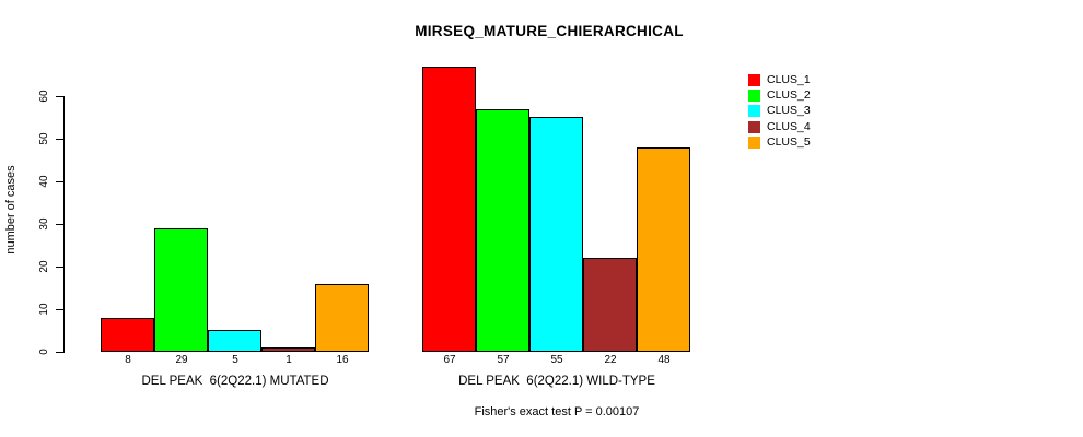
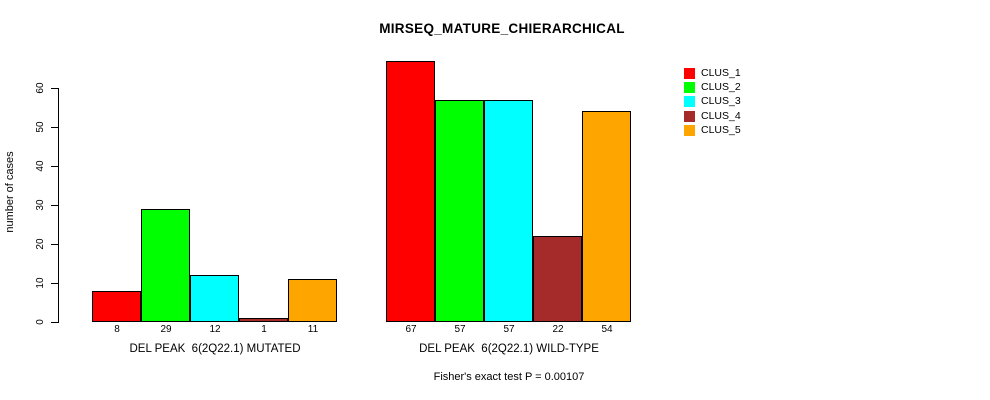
CLUS_3/DEL PEAK 6(2Q22.1) MUTATED: 5 -> 12
CLUS_5/DEL PEAK 6(2Q22.1) MUTATED: 16 -> 11
CLUS_3/DEL PEAK 6(2Q22.1) WILD-TYPE: 55 -> 57
CLUS_5/DEL PEAK 6(2Q22.1) WILD-TYPE: 48 -> 54
